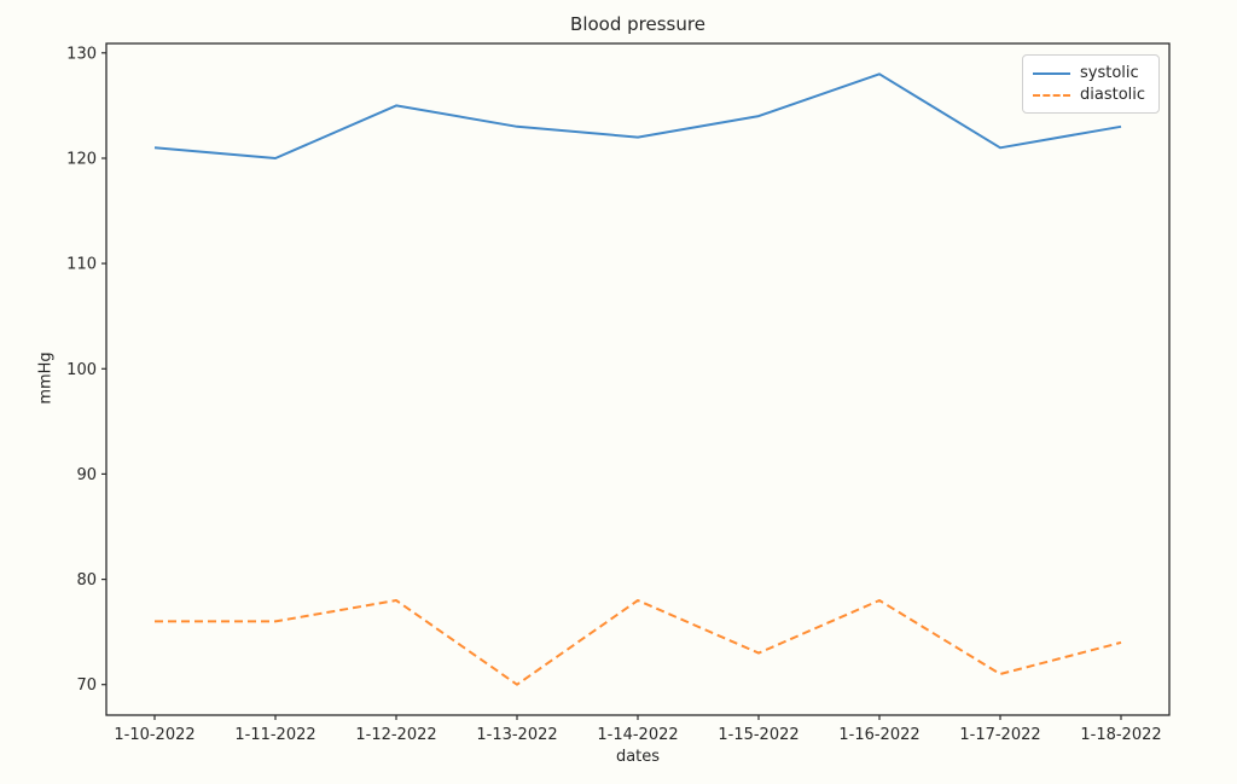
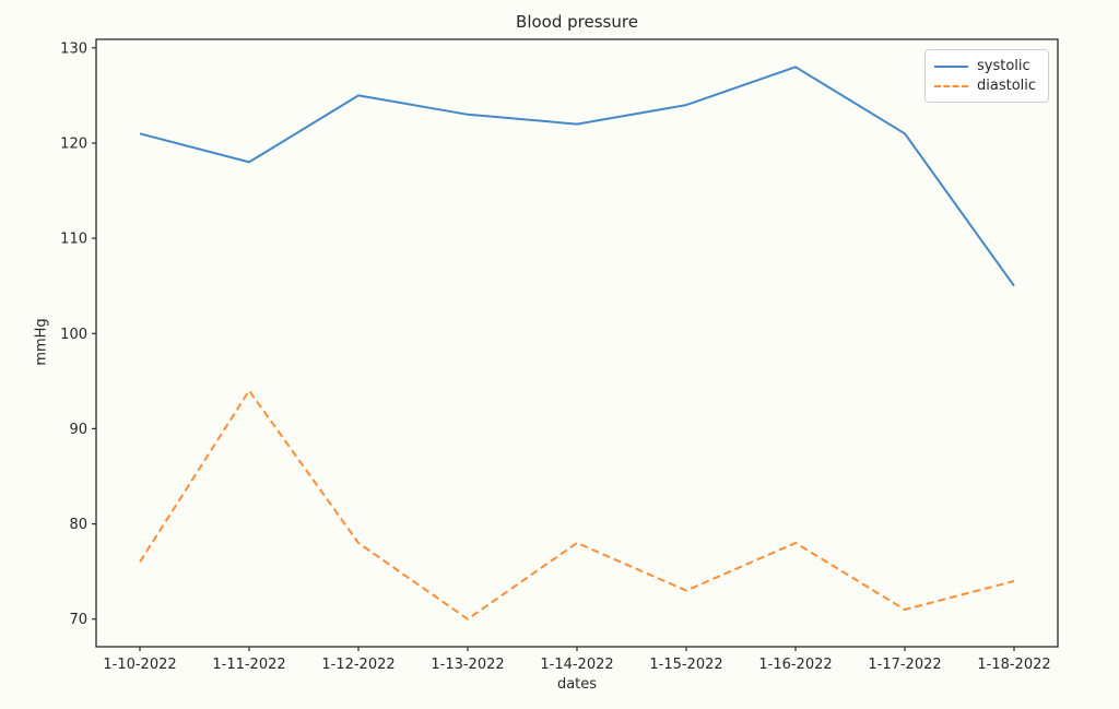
systolic/1-11-2022: 120 -> 118
diastolic/1-11-2022: 76 -> 94
systolic/1-18-2022: 123 -> 105
